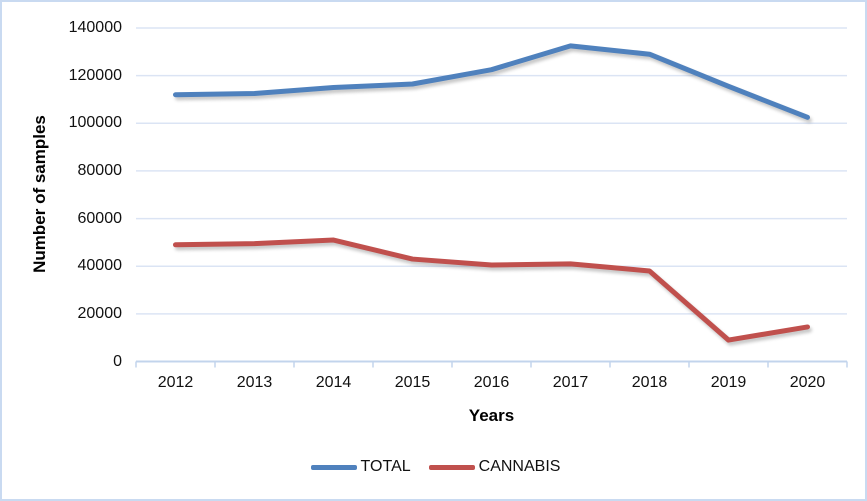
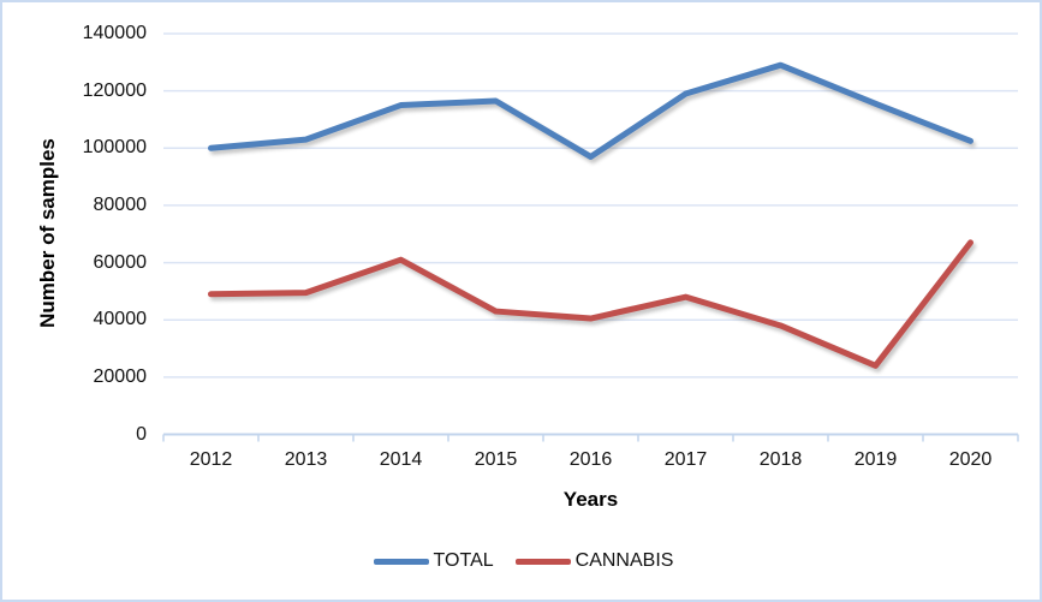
TOTAL/2012: 112000 -> 100000
TOTAL/2013: 112000 -> 103000
CANNABIS/2014: 51000 -> 61000
TOTAL/2016: 122000 -> 97000
TOTAL/2017: 132000 -> 119000
CANNABIS/2017: 41000 -> 48000
CANNABIS/2019: 9000 -> 24000
CANNABIS/2020: 14000 -> 67000
